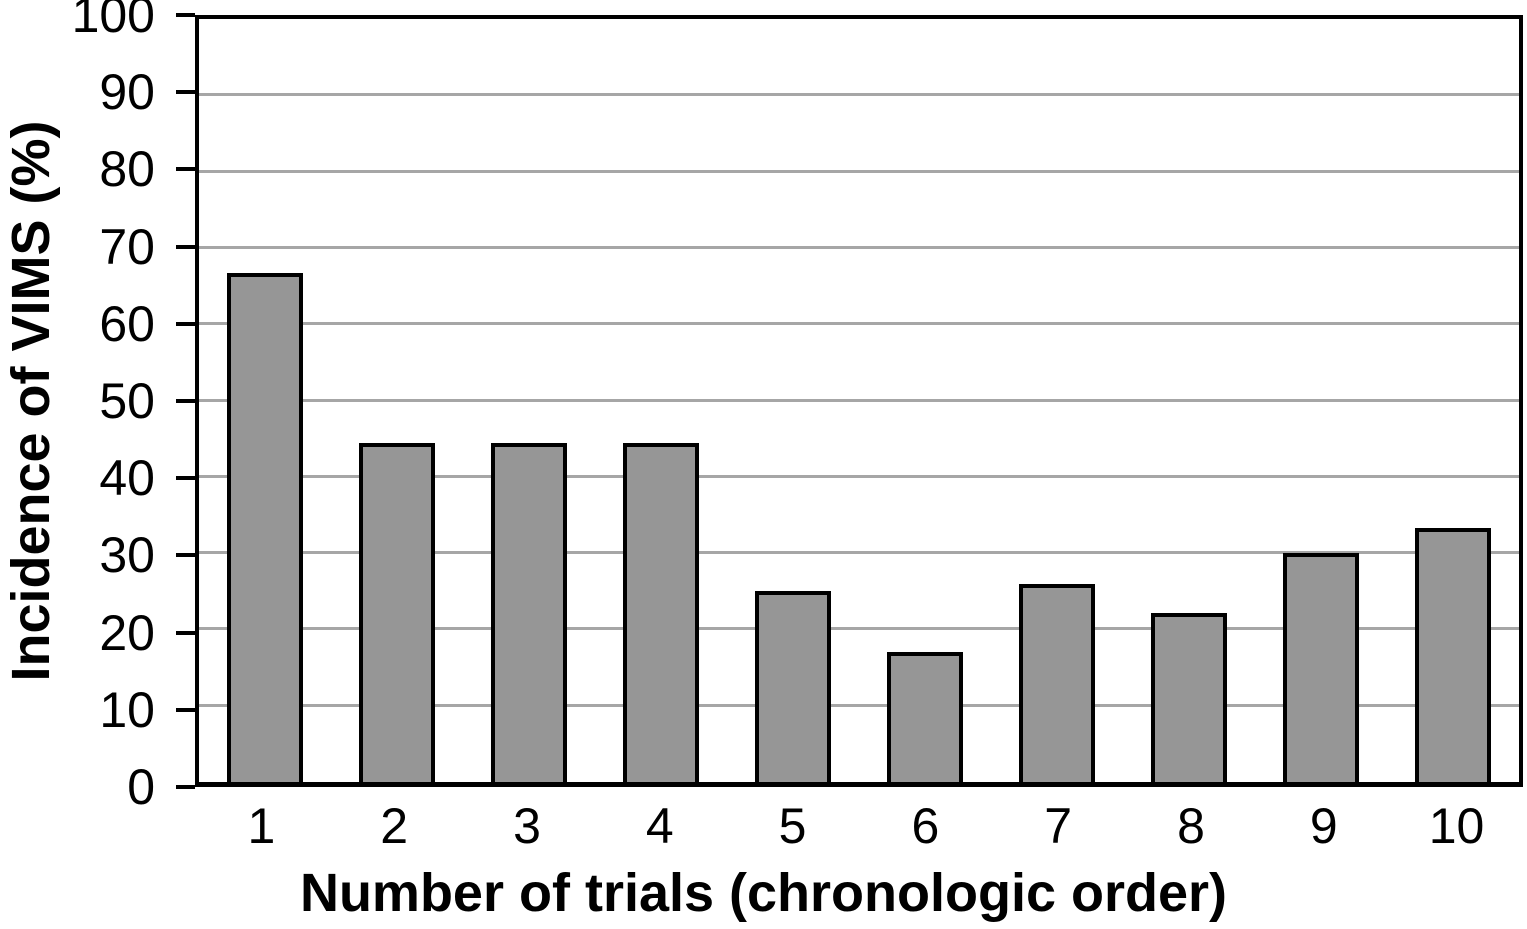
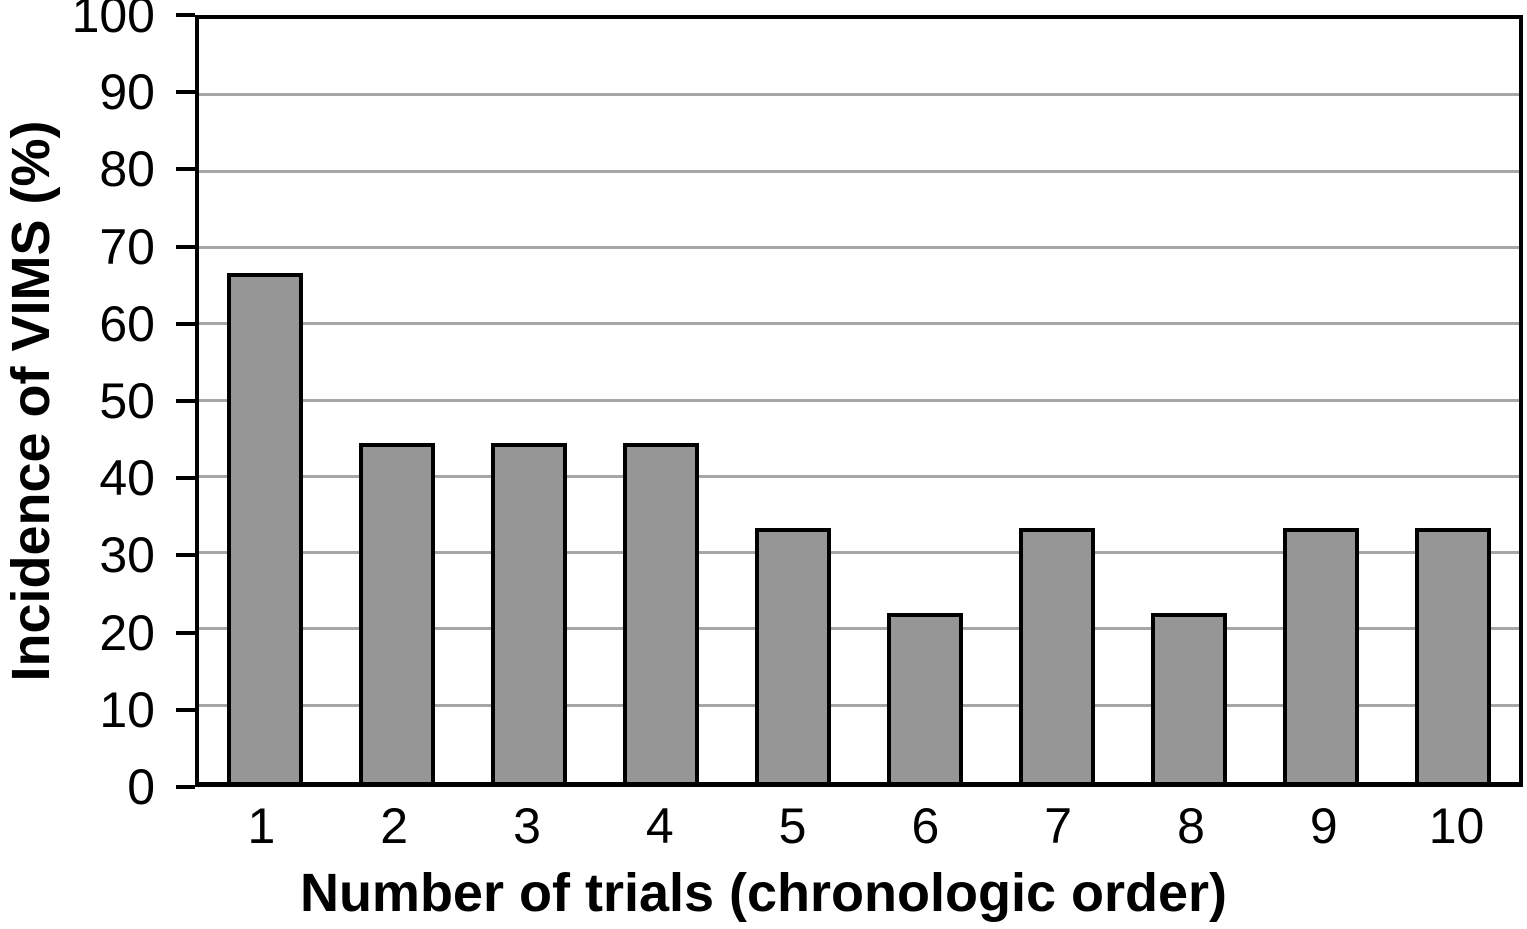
5: 25 -> 33
6: 17 -> 22
7: 26 -> 33
9: 30 -> 33
